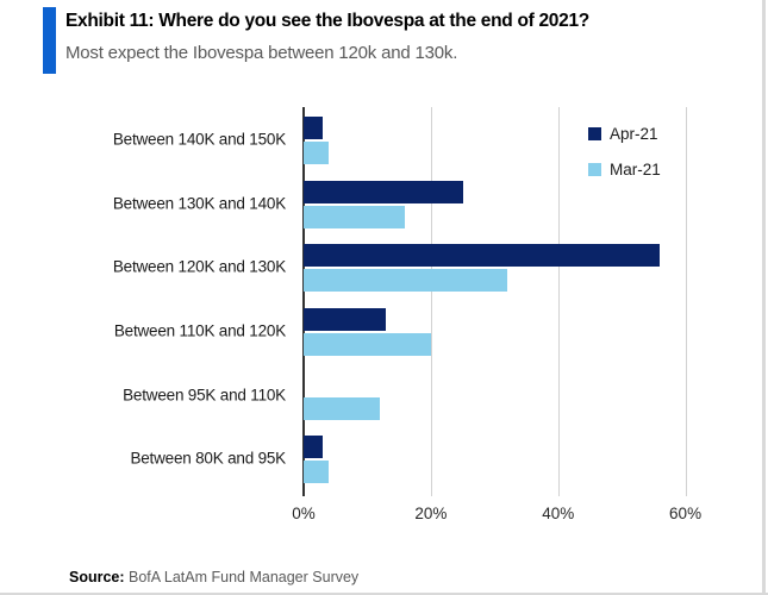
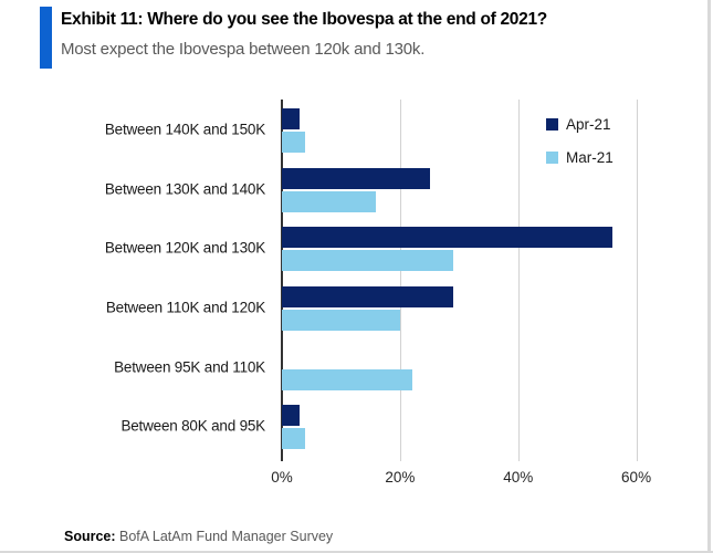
Mar-21/Between 120K and 130K: 32% -> 29%
Apr-21/Between 110K and 120K: 13% -> 29%
Mar-21/Between 95K and 110K: 12% -> 22%
